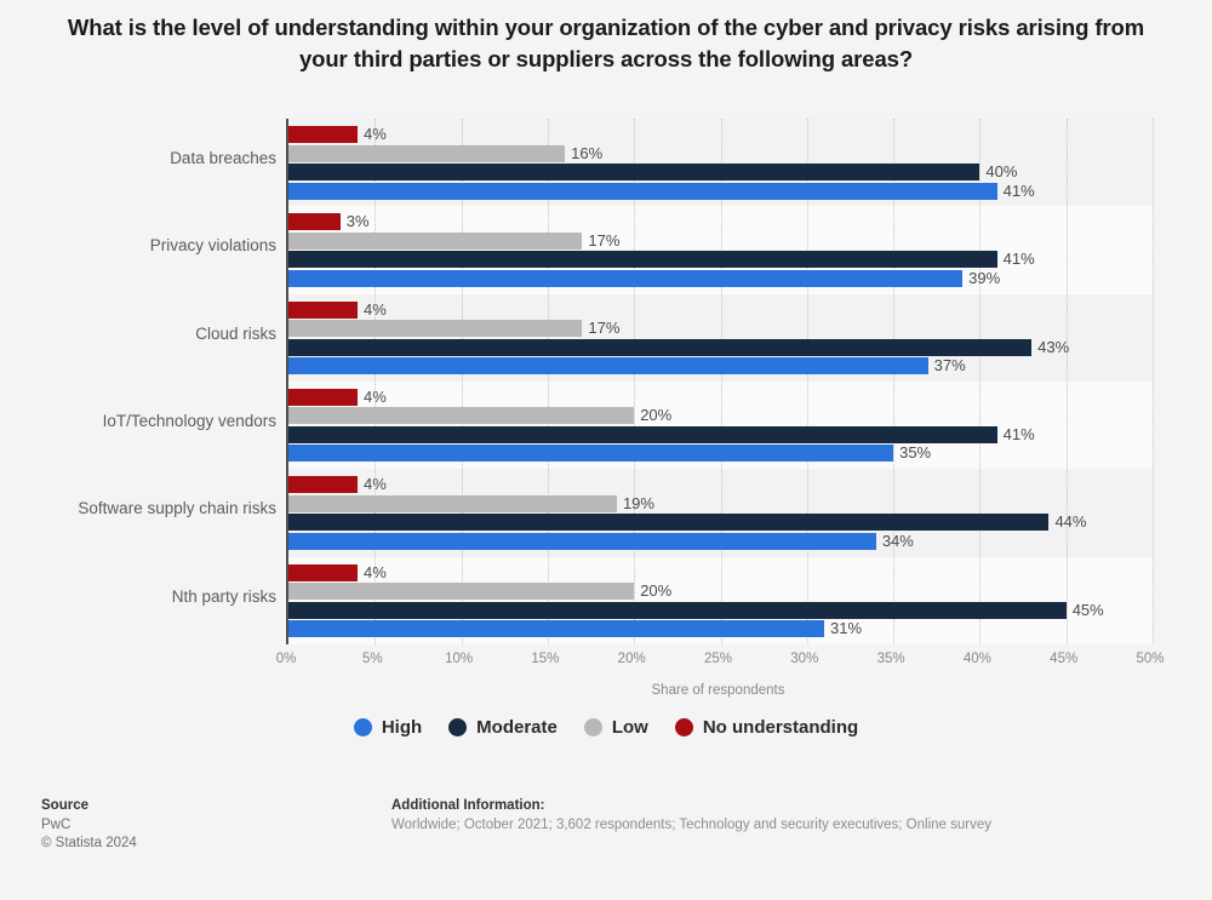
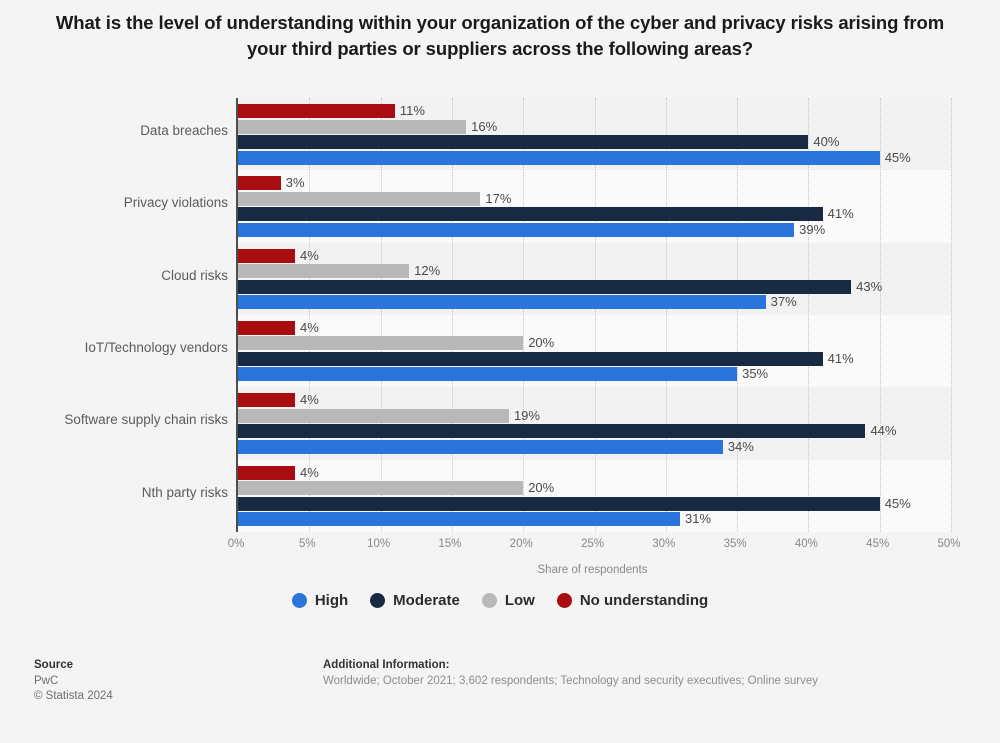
No understanding/Data breaches: 4% -> 11%
High/Data breaches: 41% -> 45%
Low/Cloud risks: 17% -> 12%
